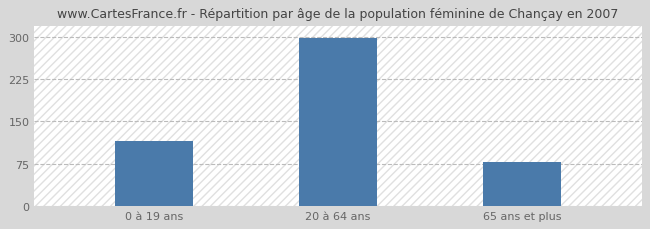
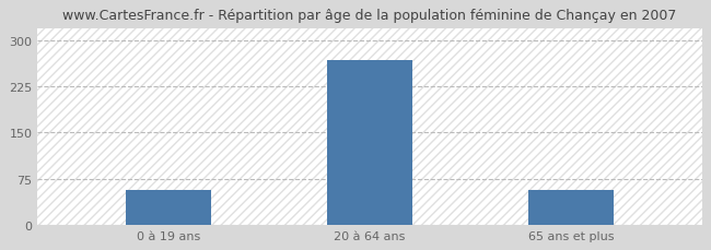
0 à 19 ans: 115 -> 56
20 à 64 ans: 298 -> 268
65 ans et plus: 78 -> 56
